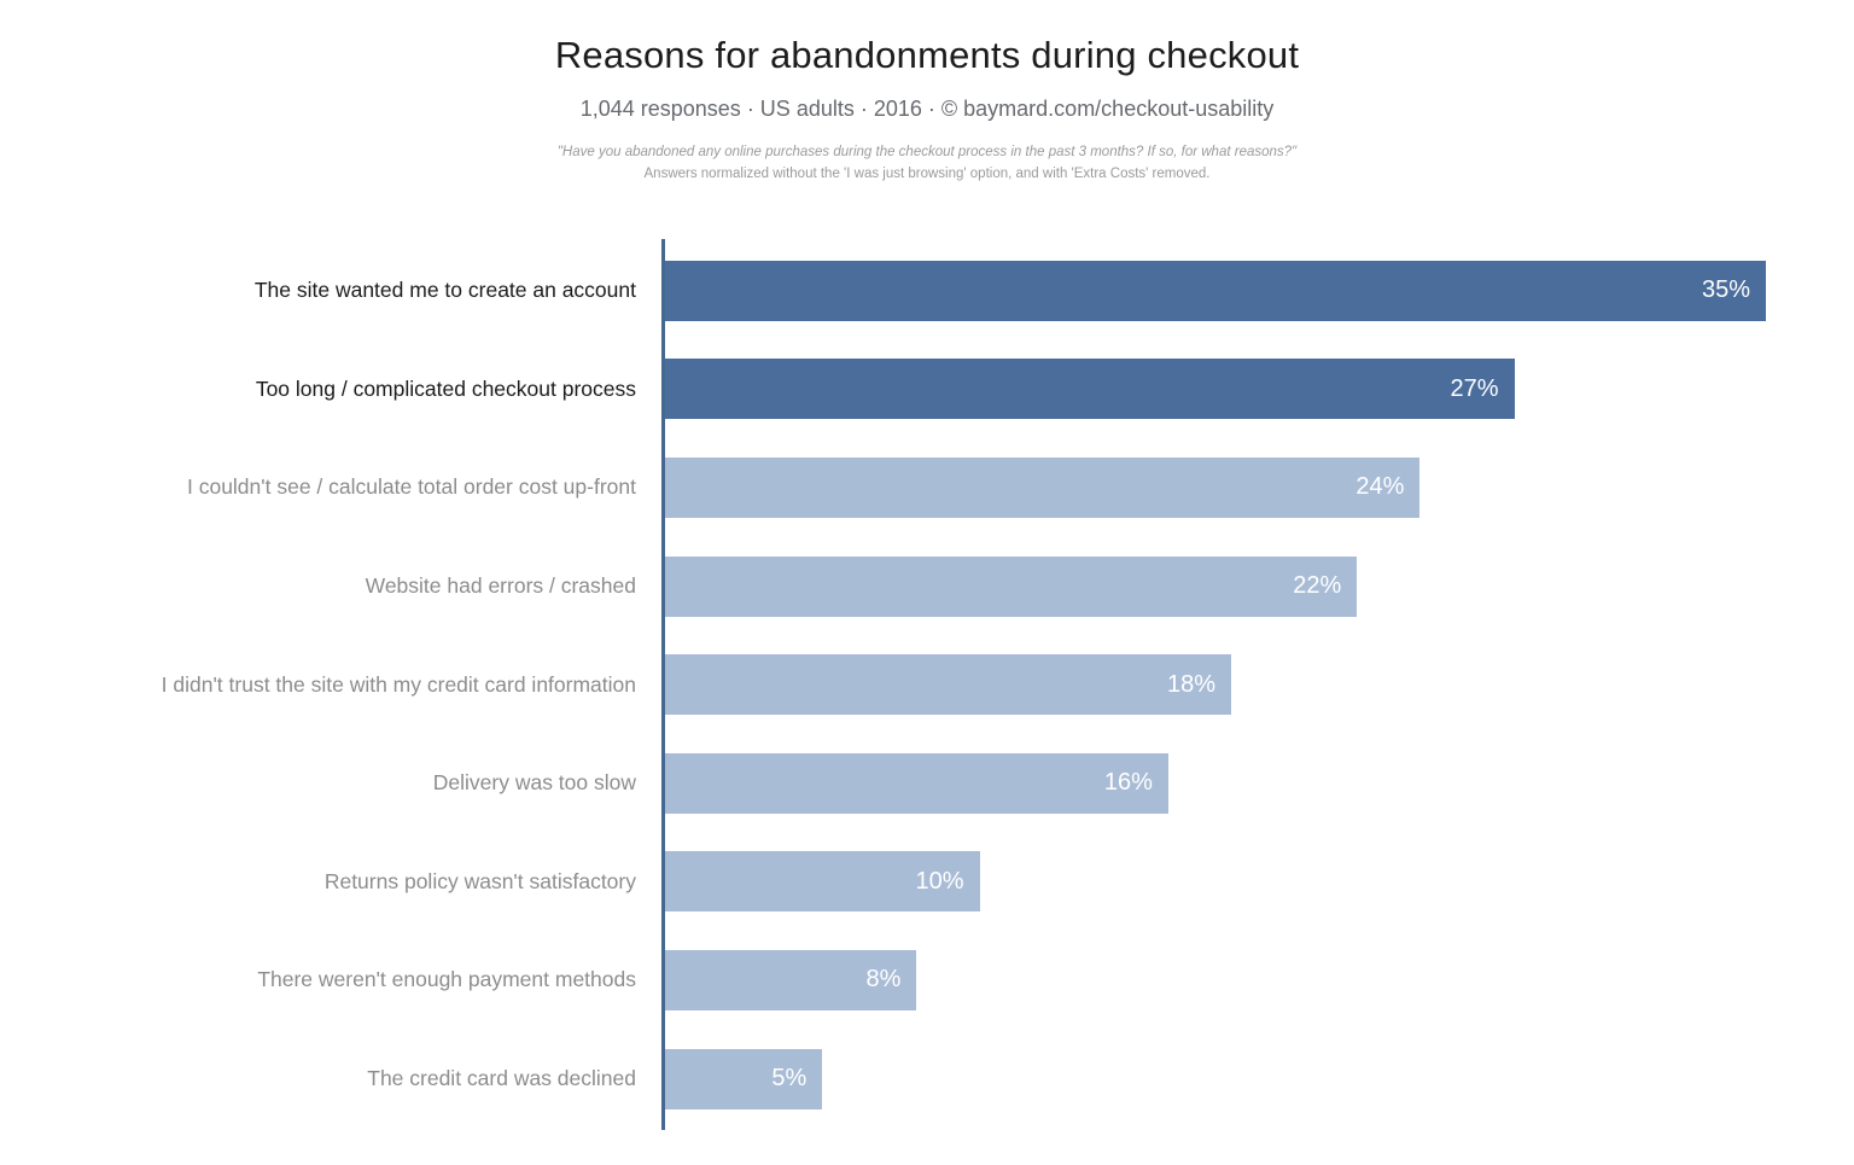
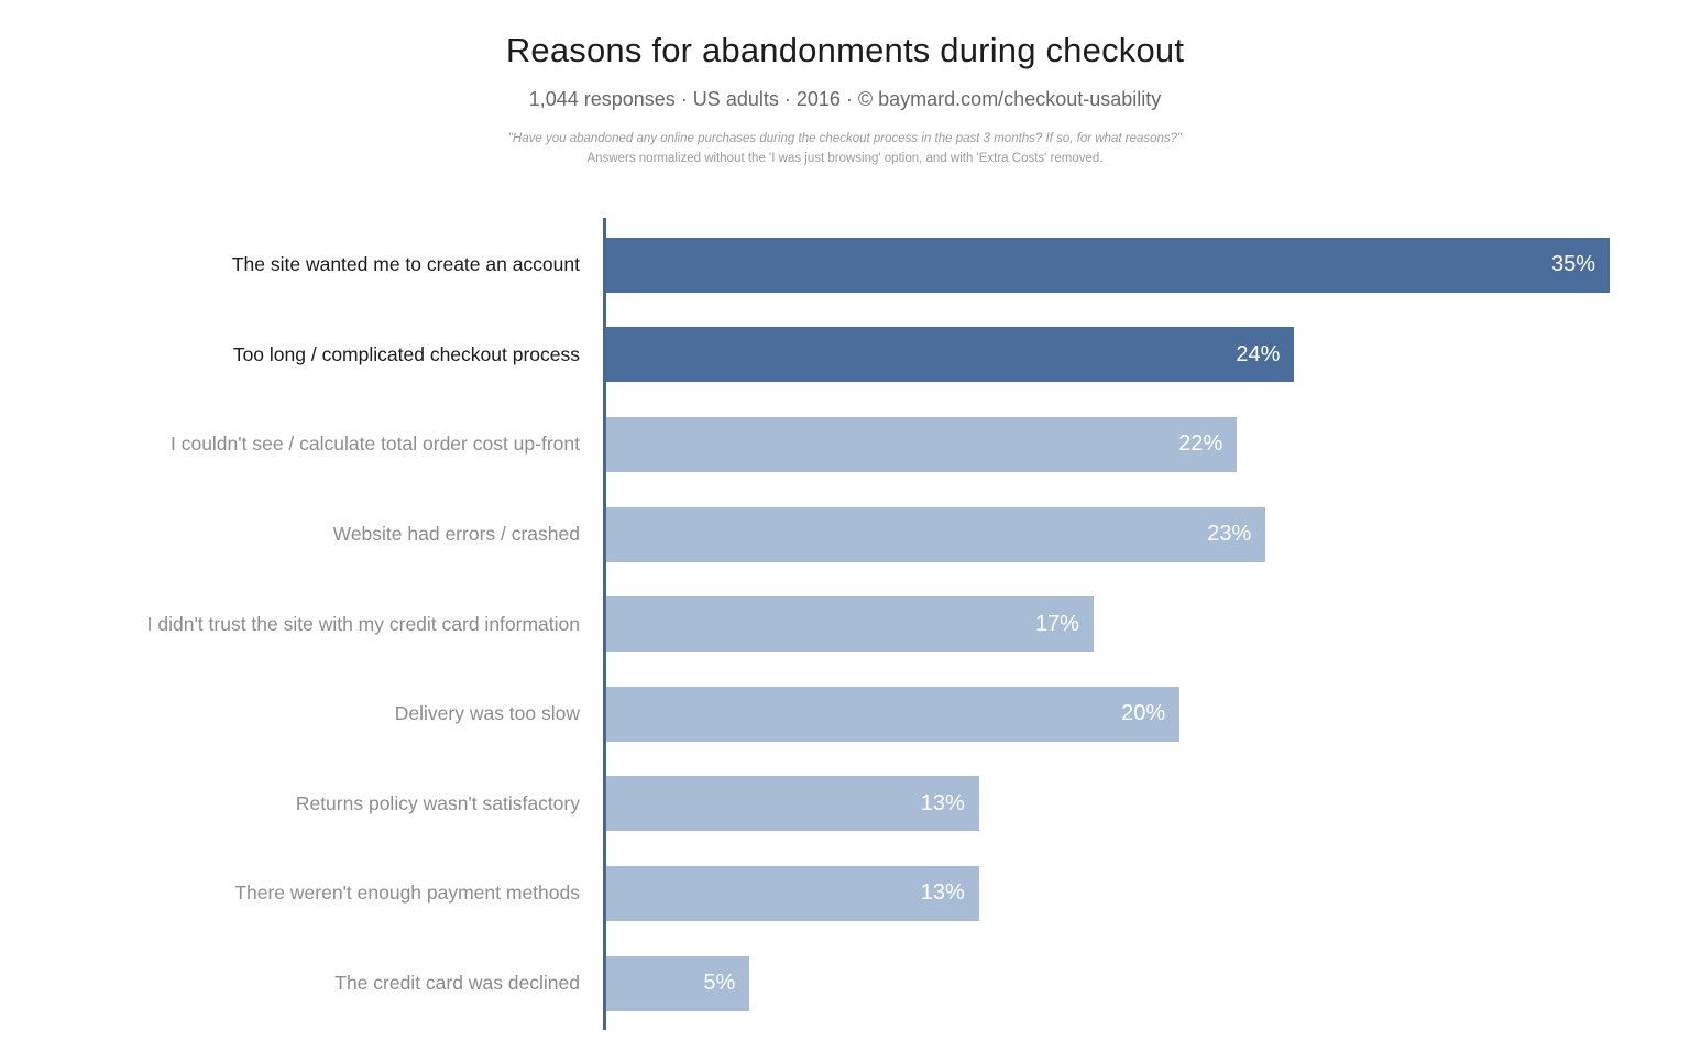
Too long / complicated checkout process: 27% -> 24%
I couldn't see / calculate total order cost up-front: 24% -> 22%
Website had errors / crashed: 22% -> 23%
I didn't trust the site with my credit card information: 18% -> 17%
Delivery was too slow: 16% -> 20%
Returns policy wasn't satisfactory: 10% -> 13%
There weren't enough payment methods: 8% -> 13%
